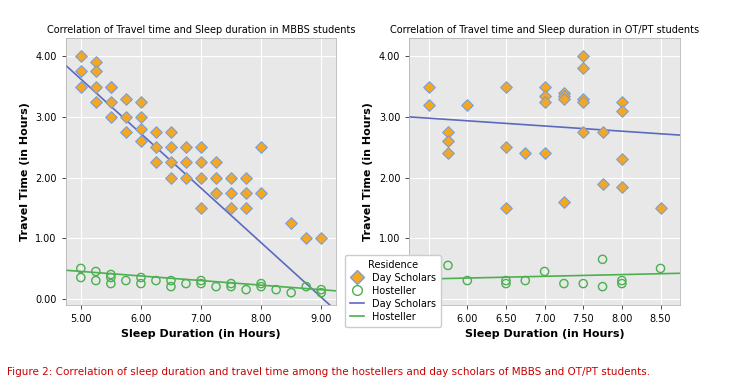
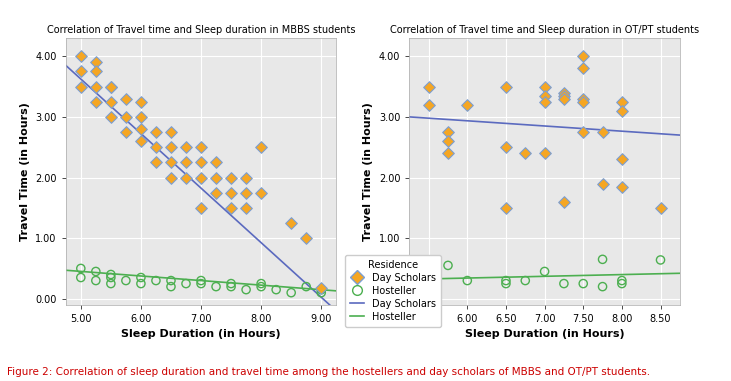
Day Scholars/9.00: 1.00 -> 0.18
Hosteller/8.50: 0.50 -> 0.64
